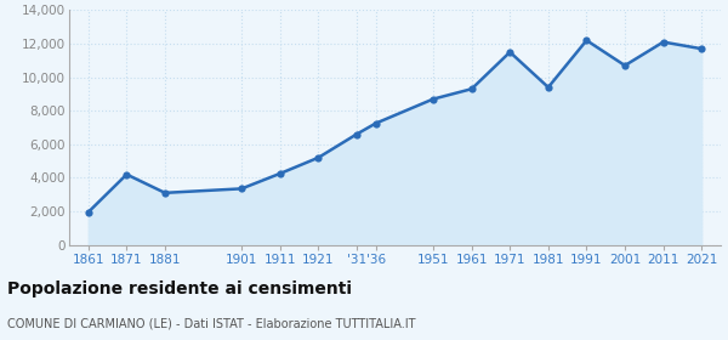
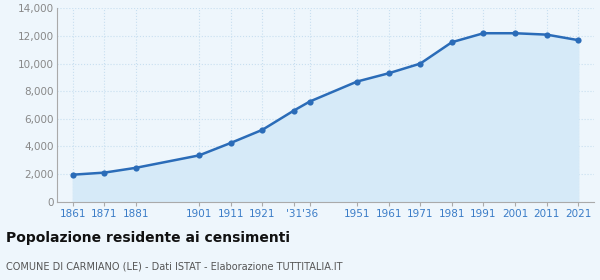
1871: 4,200 -> 2,100
1881: 3,100 -> 2,400
1971: 11,500 -> 10,000
1981: 9,400 -> 11,600
2001: 10,700 -> 12,200
